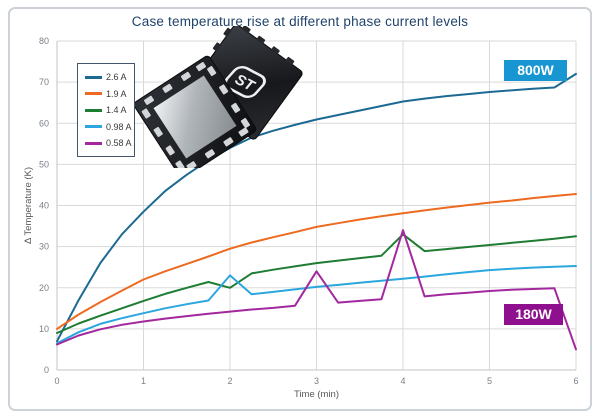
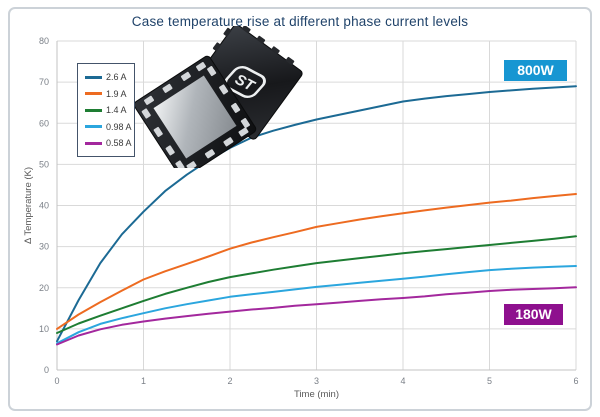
1.4 A/2: 20 -> 23
0.98 A/2: 23 -> 18
0.58 A/3: 24 -> 16
1.4 A/4: 33 -> 28
0.58 A/4: 34 -> 18
2.6 A/6: 72 -> 69
0.58 A/6: 5 -> 20
